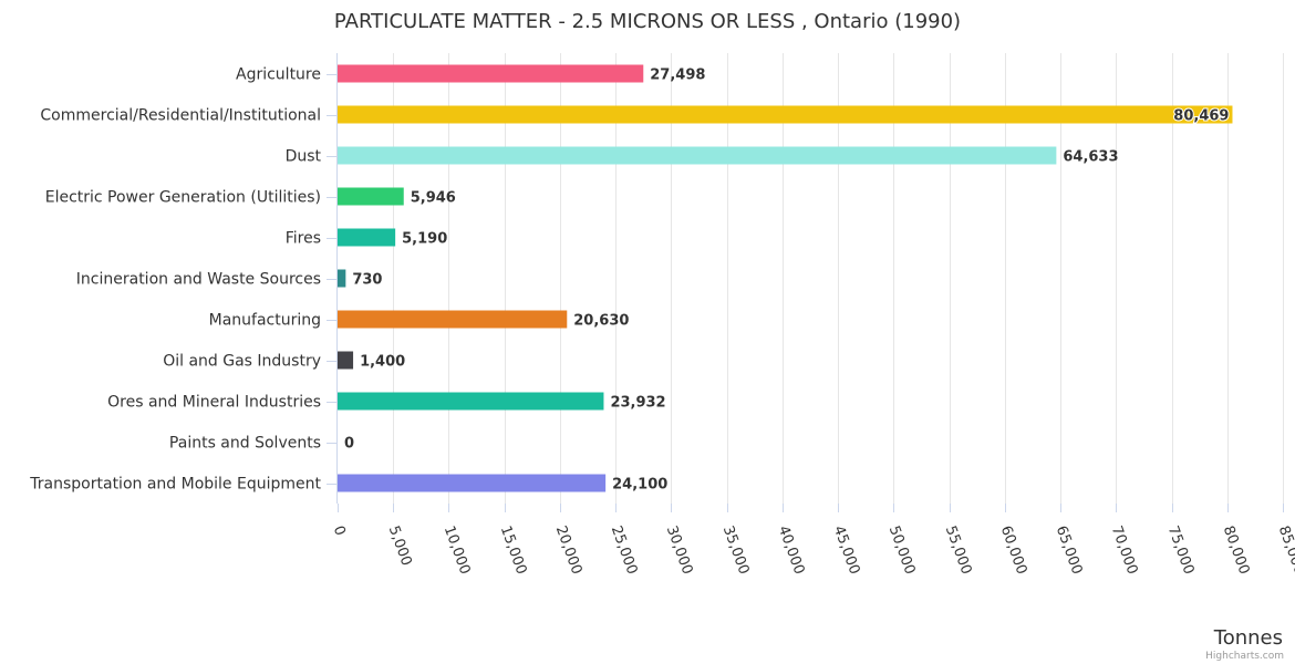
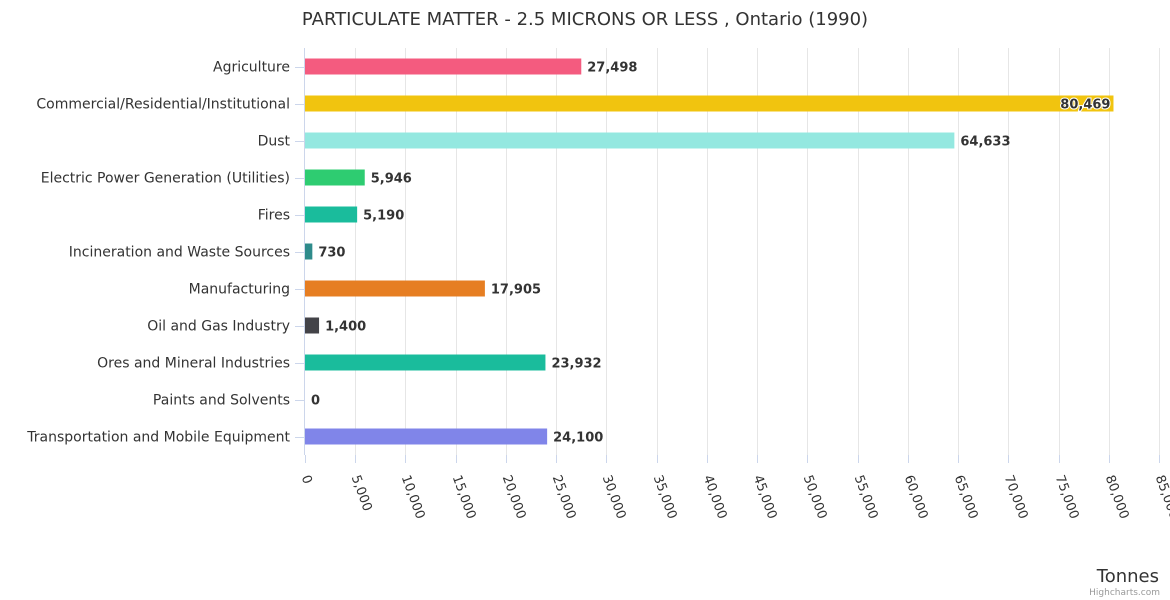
Manufacturing: 20,630 -> 17,905
